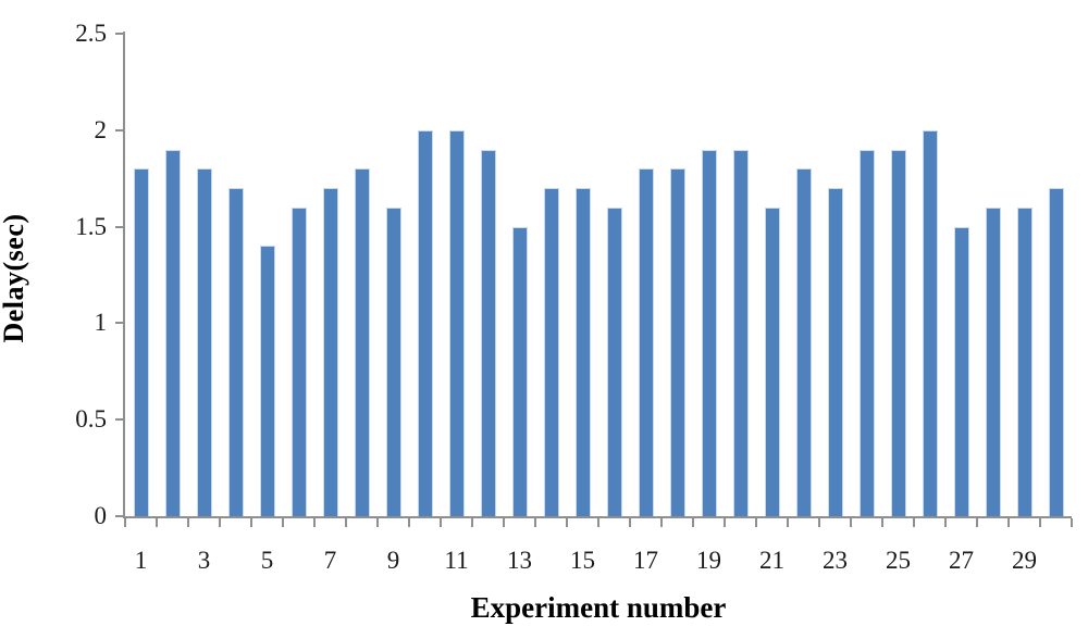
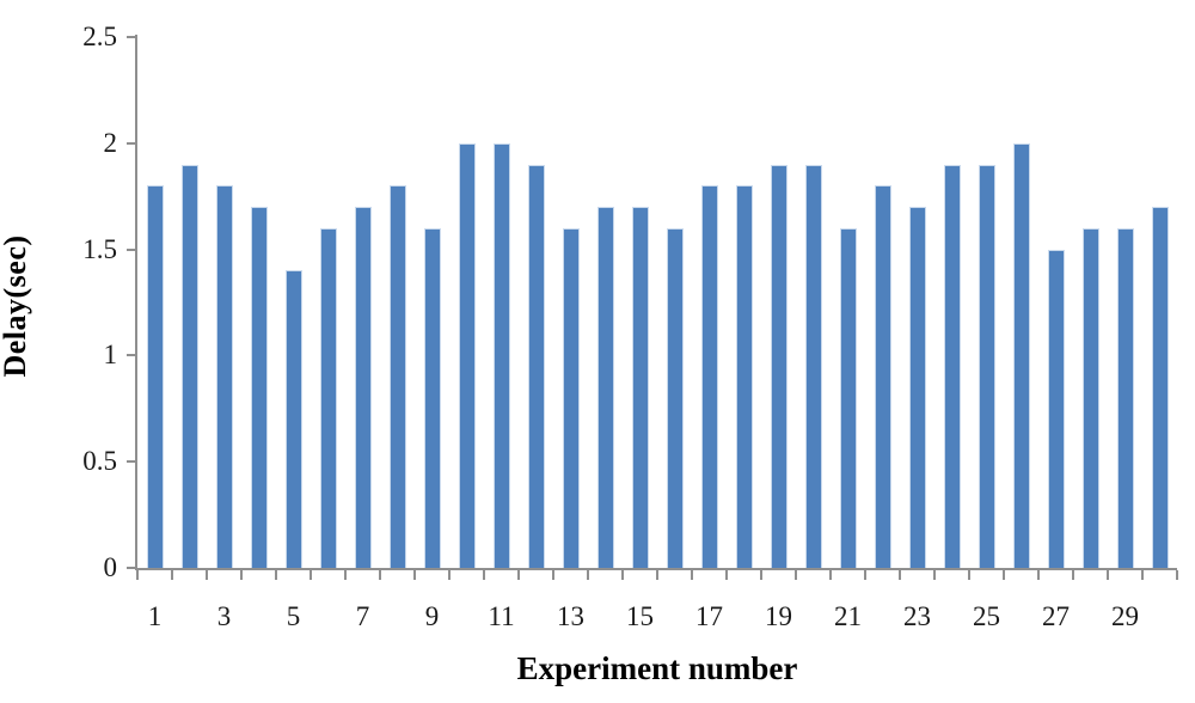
13: 1.5 -> 1.6
